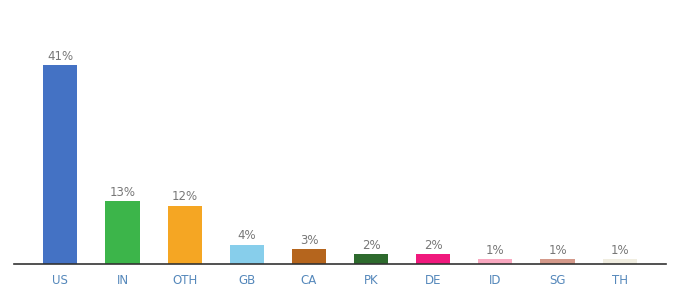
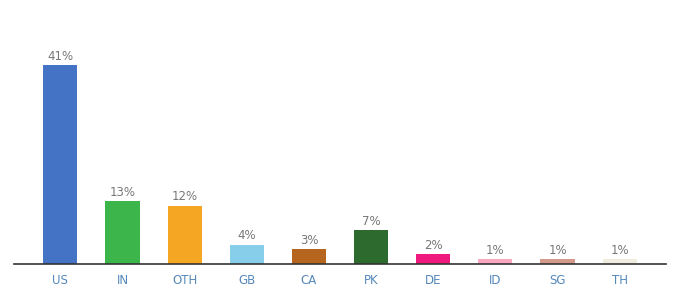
PK: 2% -> 7%
